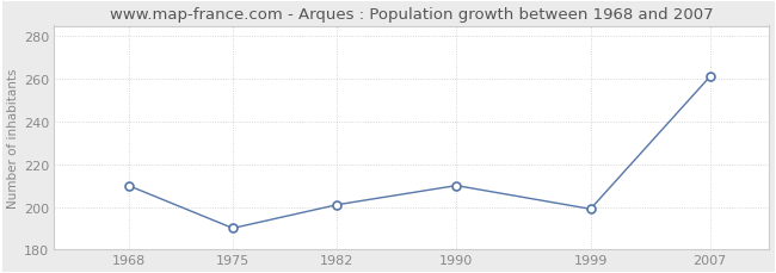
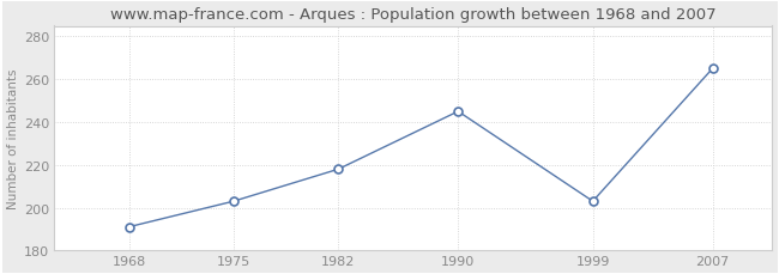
1968: 210 -> 191
1975: 190 -> 203
1982: 201 -> 218
1990: 210 -> 245
1999: 199 -> 203
2007: 261 -> 265
